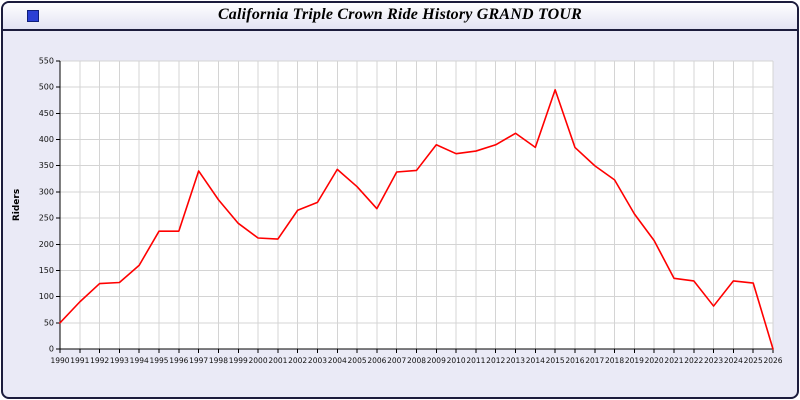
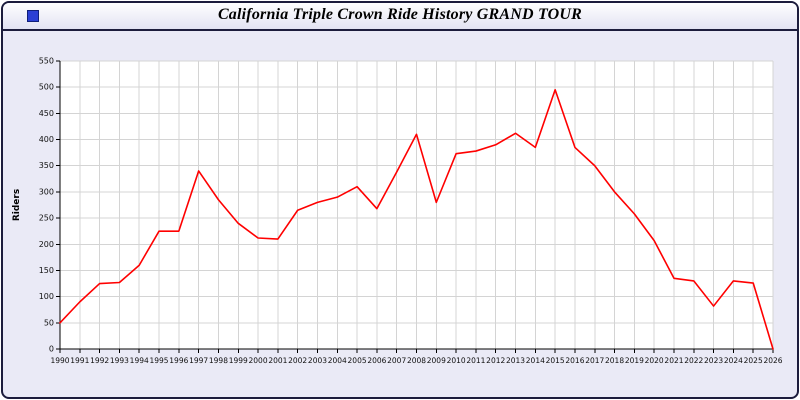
2004: 340 -> 290
2008: 340 -> 410
2009: 390 -> 280
2018: 320 -> 300
